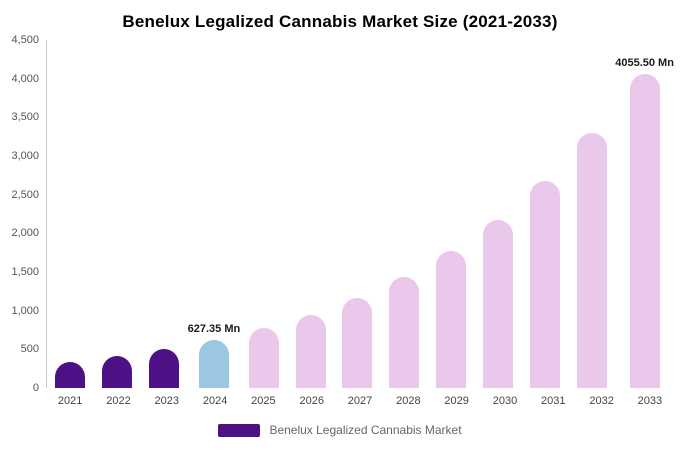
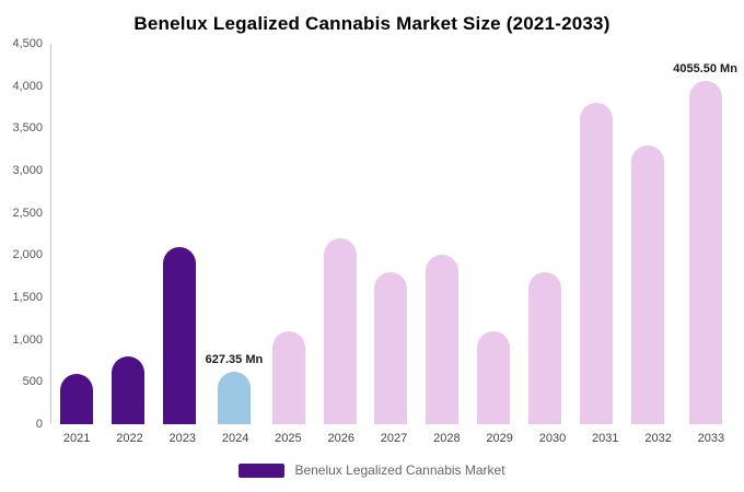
2021: 300 -> 600
2022: 400 -> 800
2023: 500 -> 2100
2025: 800 -> 1100
2026: 1000 -> 2200
2027: 1200 -> 1800
2028: 1400 -> 2000
2029: 1800 -> 1100
2030: 2200 -> 1800
2031: 2700 -> 3800
